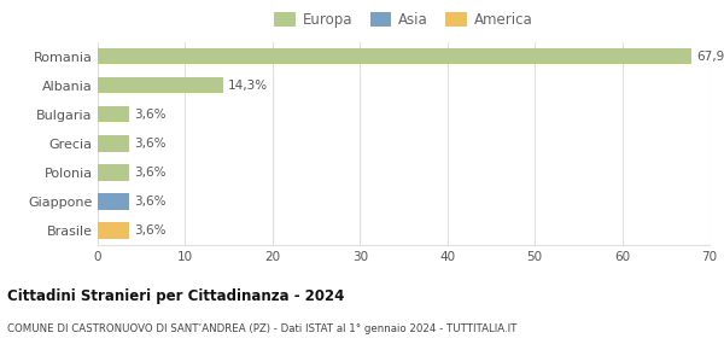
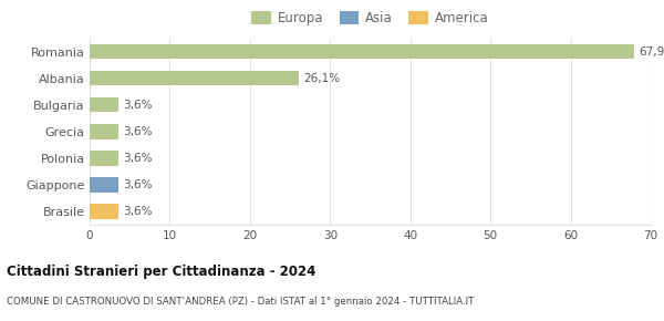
Albania: 14,3% -> 26,1%
